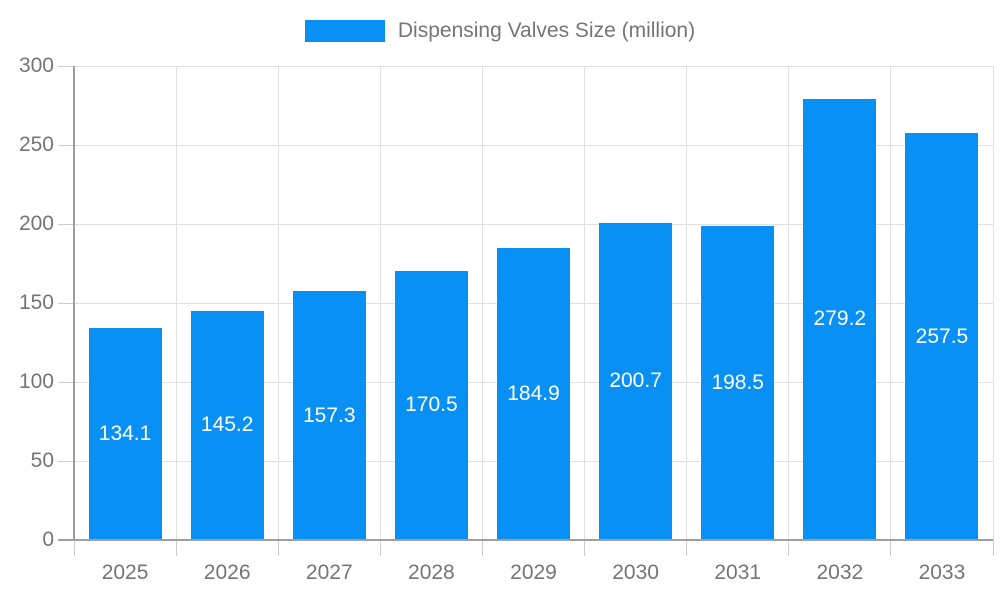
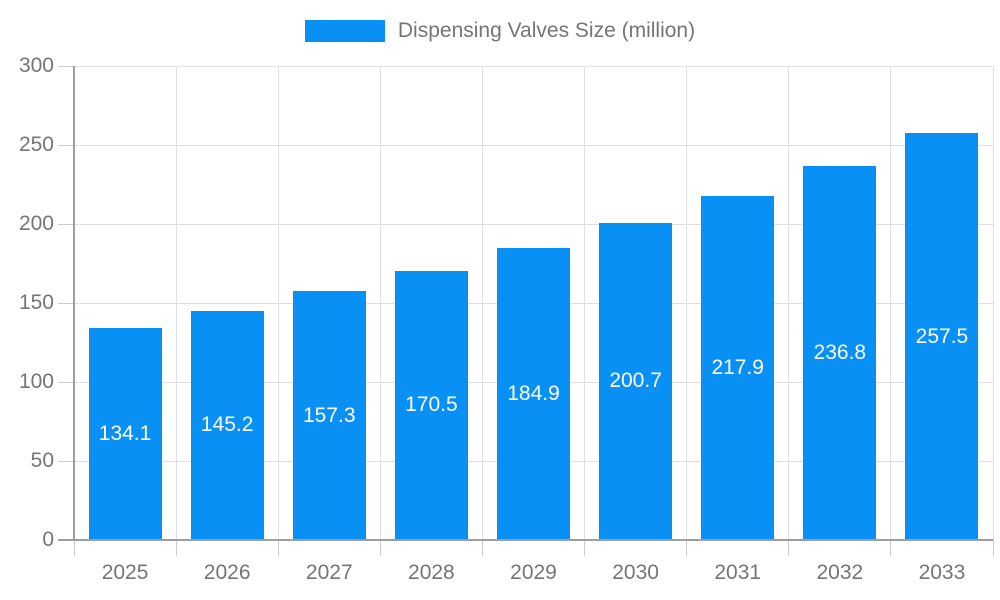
2031: 198.5 -> 217.9
2032: 279.2 -> 236.8
